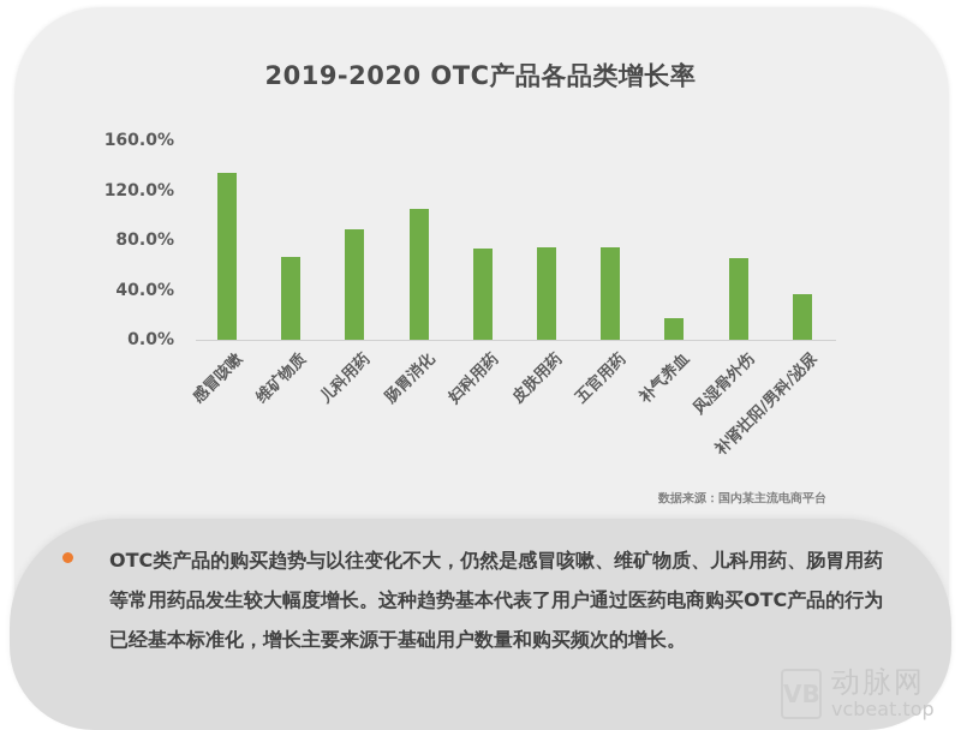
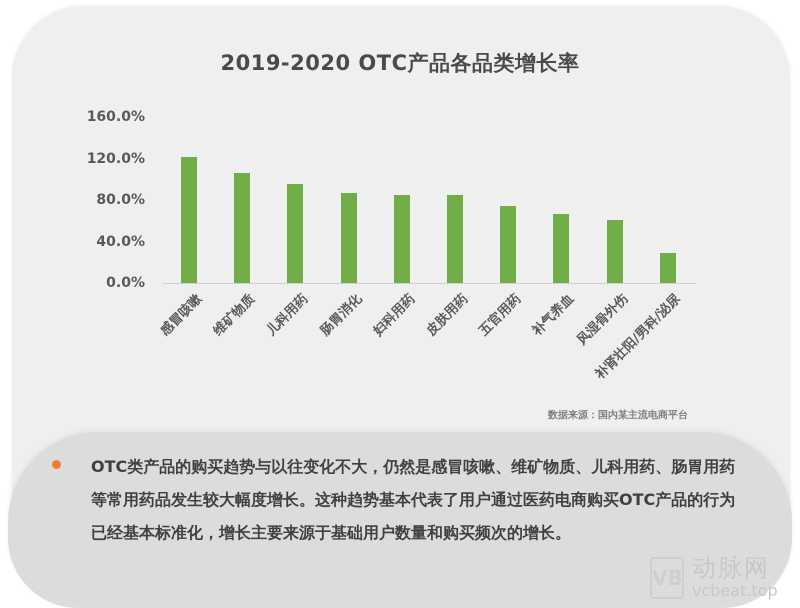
感冒咳嗽: 134% -> 121%
维矿物质: 67% -> 106%
儿科用药: 89% -> 95%
肠胃消化: 105% -> 87%
妇科用药: 73% -> 85%
皮肤用药: 74% -> 85%
补气养血: 17% -> 67%
风湿骨外伤: 66% -> 61%
补肾壮阳/男科/泌尿: 37% -> 29%
